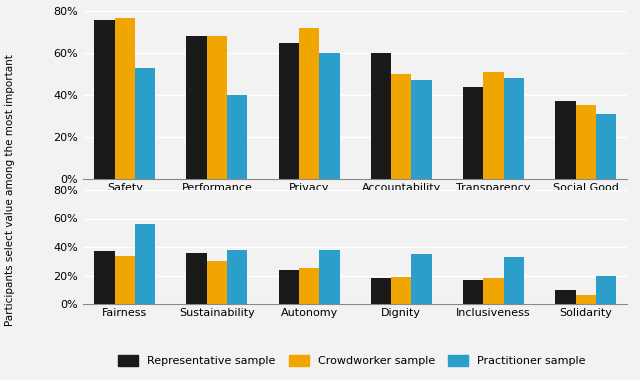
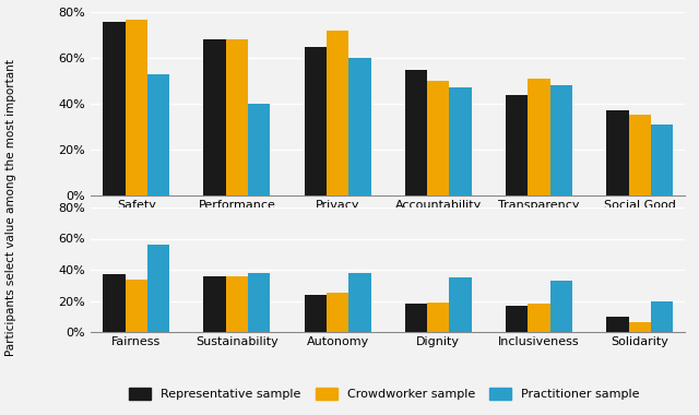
Representative sample/Accountability: 60% -> 55%
Crowdworker sample/Sustainability: 30% -> 36%
